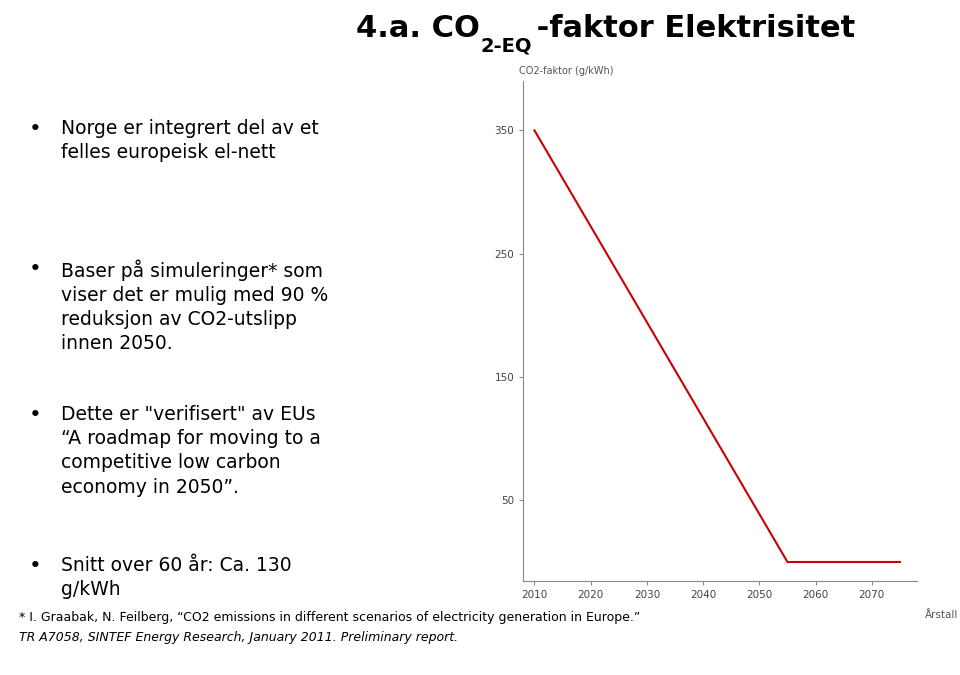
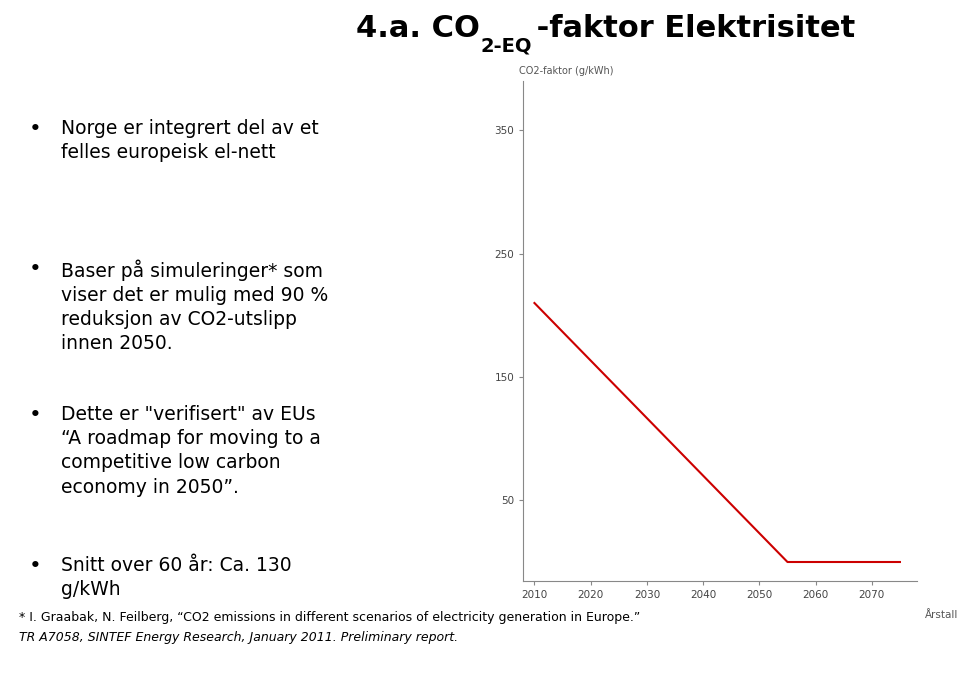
2010: 350 -> 210
